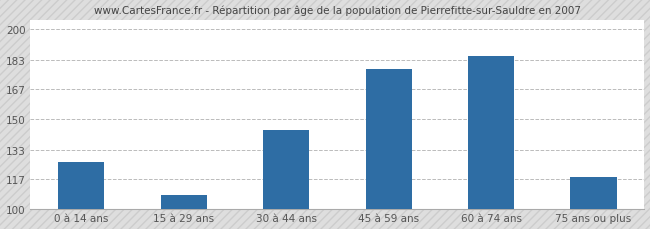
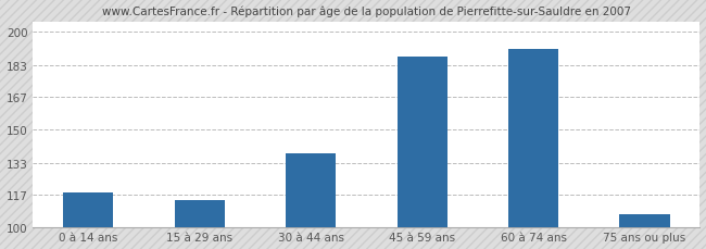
0 à 14 ans: 126 -> 118
15 à 29 ans: 108 -> 114
30 à 44 ans: 144 -> 138
45 à 59 ans: 178 -> 187
60 à 74 ans: 185 -> 191
75 ans ou plus: 118 -> 107
